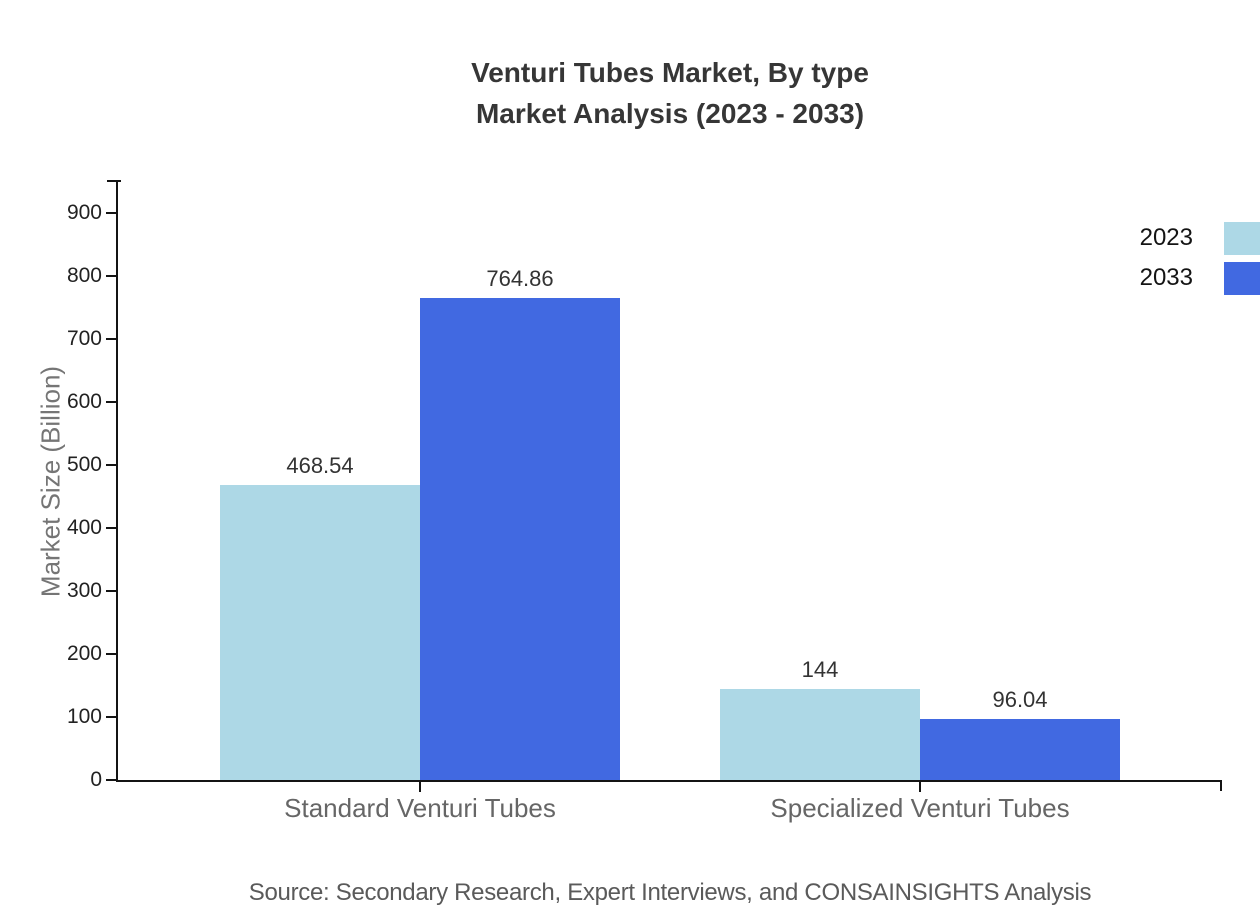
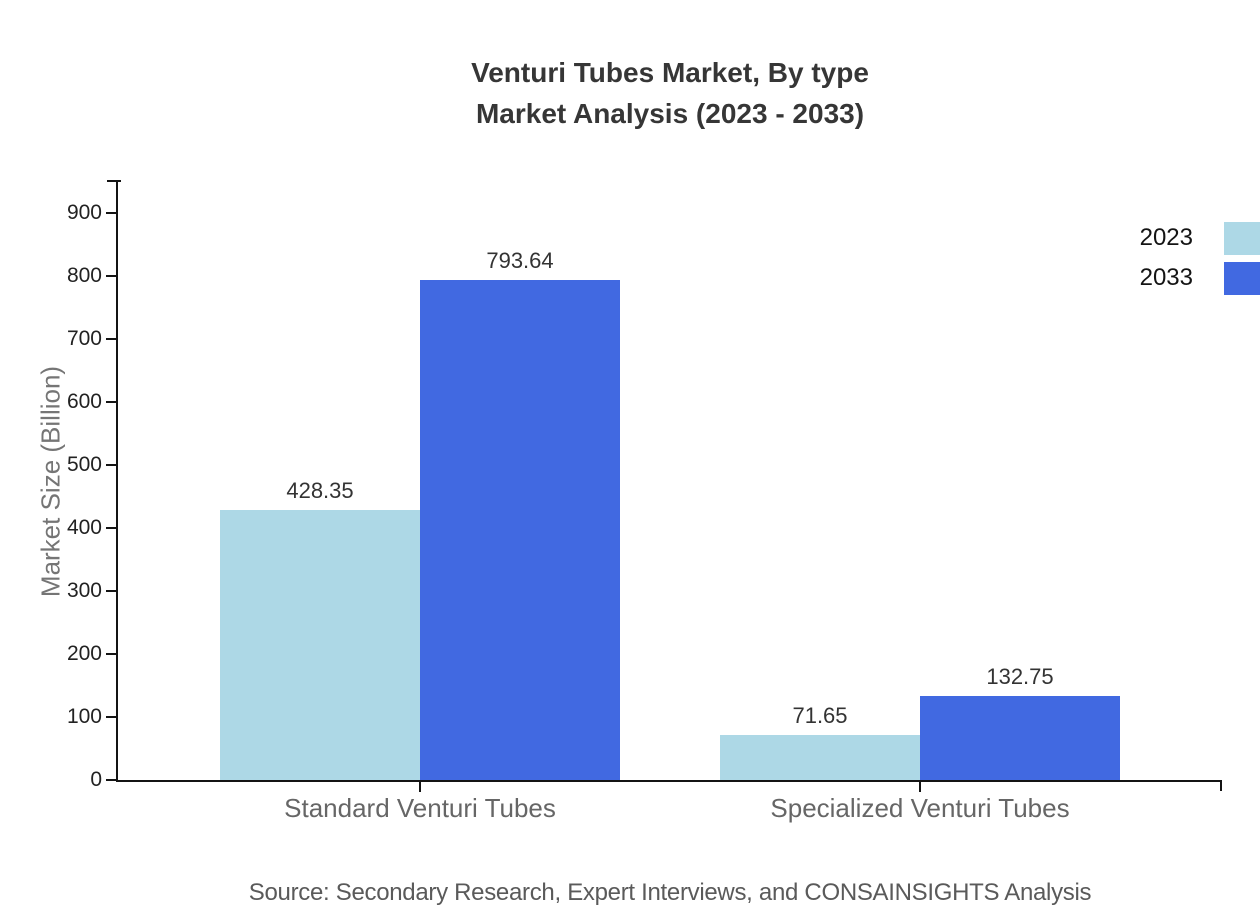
2023/Standard Venturi Tubes: 468.54 -> 428.35
2033/Standard Venturi Tubes: 764.86 -> 793.64
2023/Specialized Venturi Tubes: 144 -> 71.65
2033/Specialized Venturi Tubes: 96.04 -> 132.75
